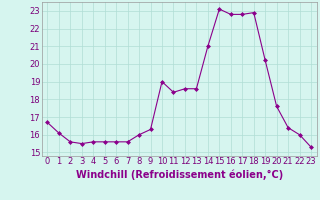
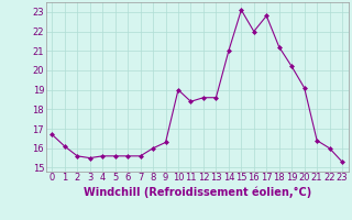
16: 22.8 -> 22.0
18: 22.9 -> 21.2
20: 17.6 -> 19.1
